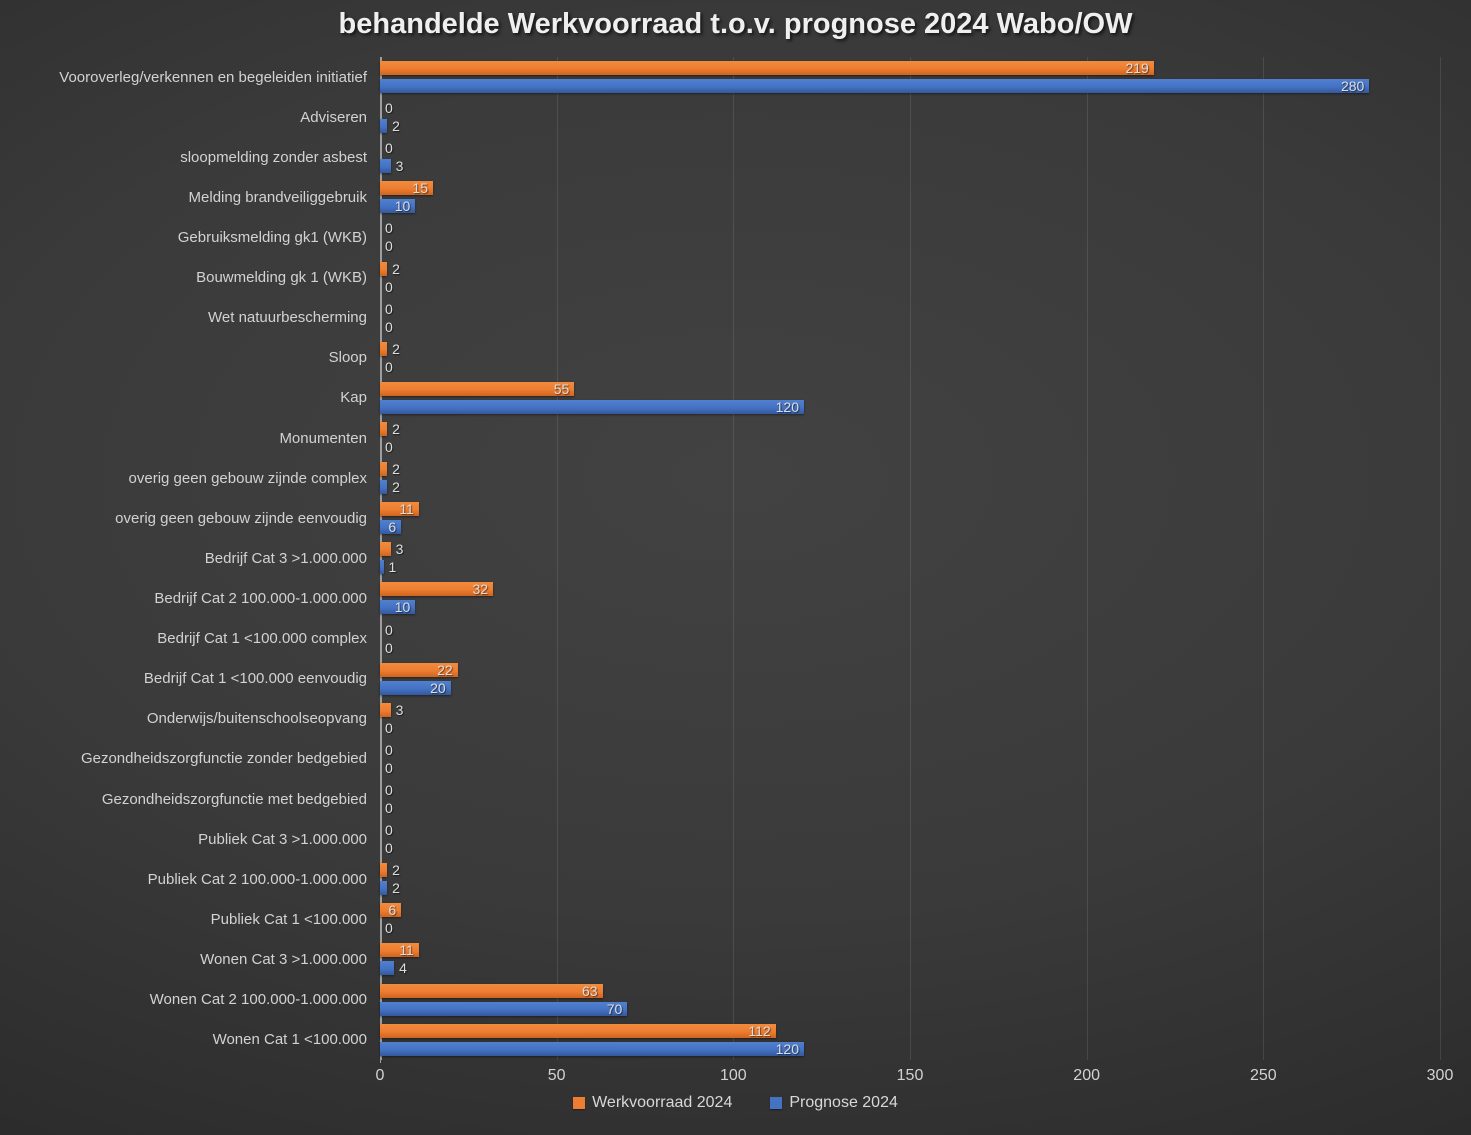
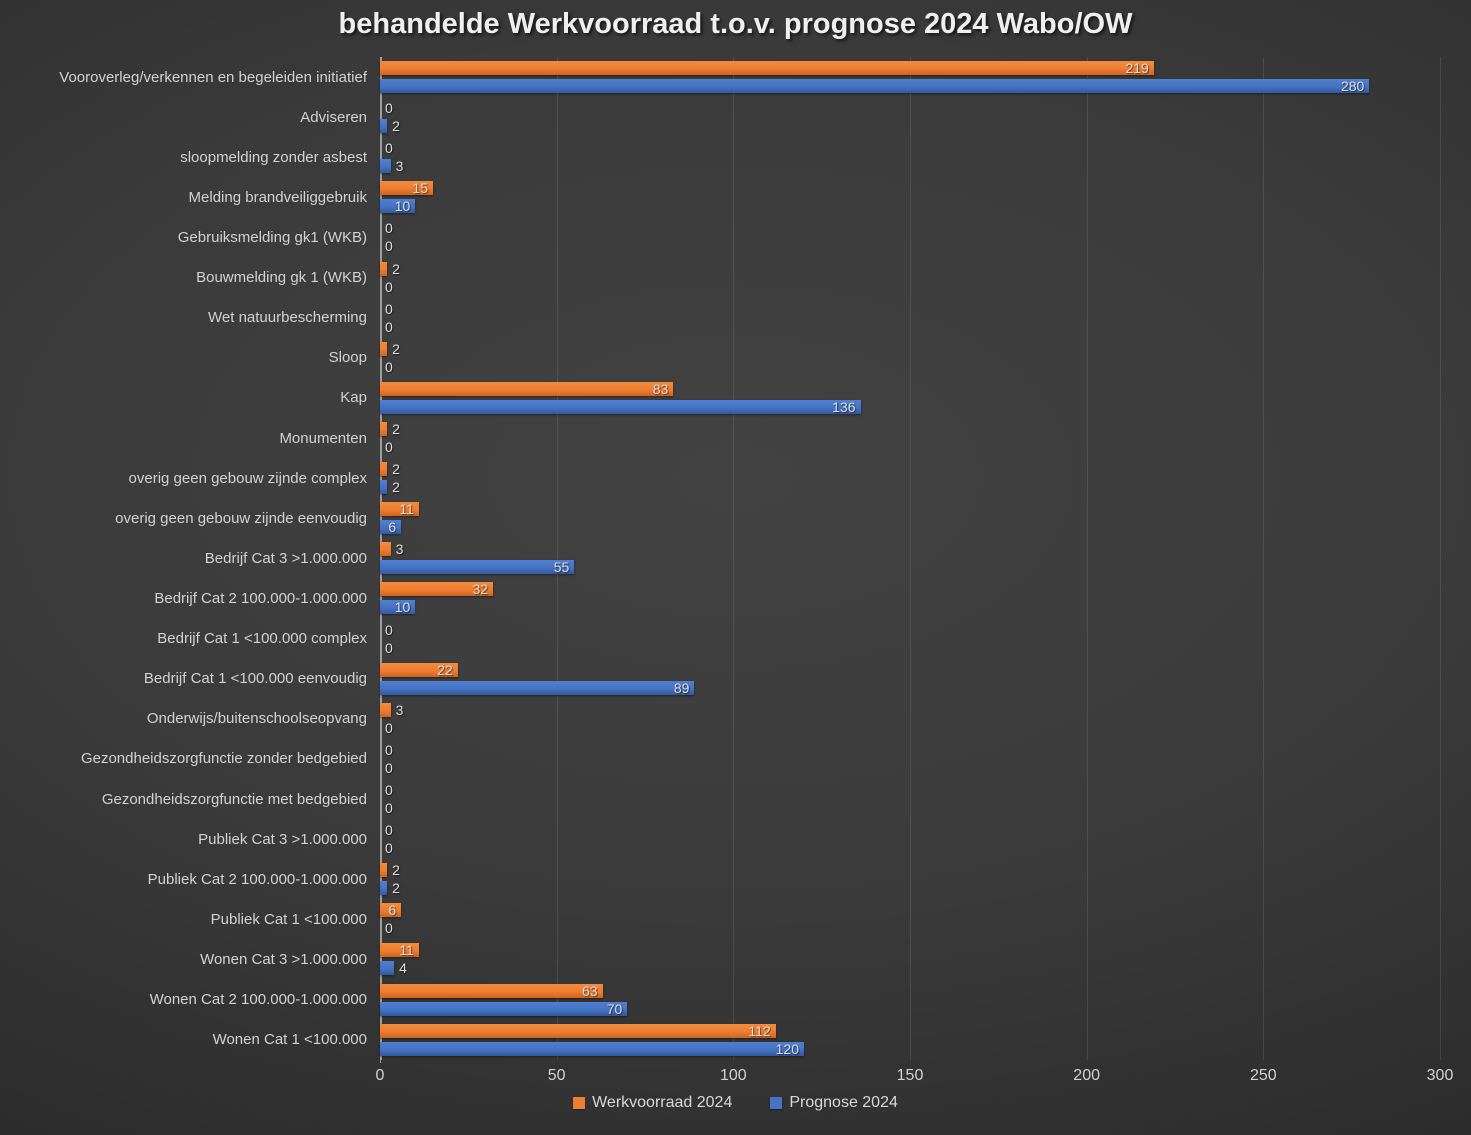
Werkvoorraad 2024/Kap: 55 -> 83
Prognose 2024/Kap: 120 -> 136
Prognose 2024/Bedrijf Cat 3 >1.000.000: 1 -> 55
Prognose 2024/Bedrijf Cat 1 <100.000 eenvoudig: 20 -> 89
